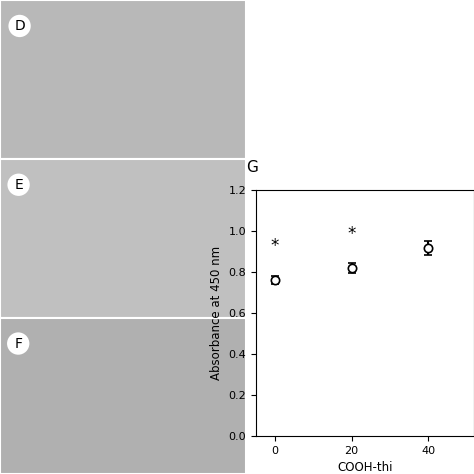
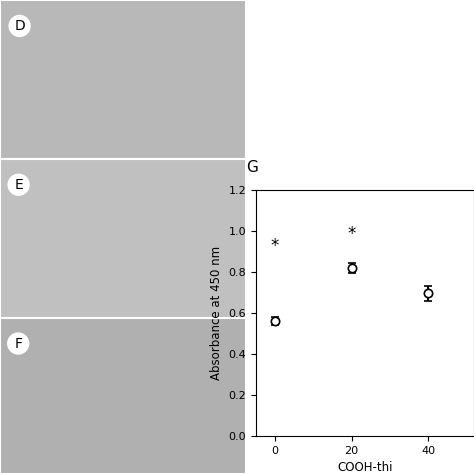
0: 0.760 -> 0.560
40: 0.915 -> 0.695
